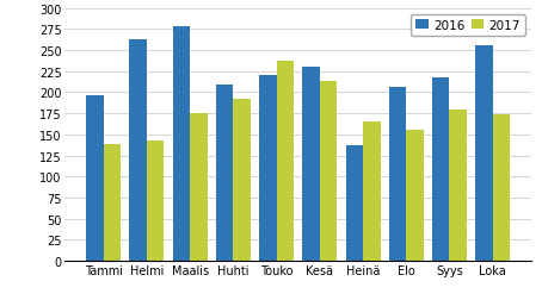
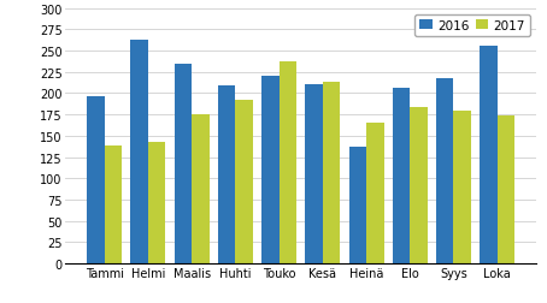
2016/Maalis: 278 -> 235
2016/Kesä: 230 -> 211
2017/Elo: 156 -> 184
